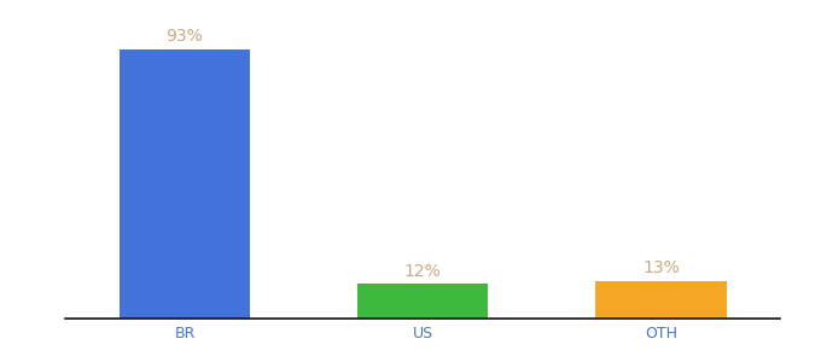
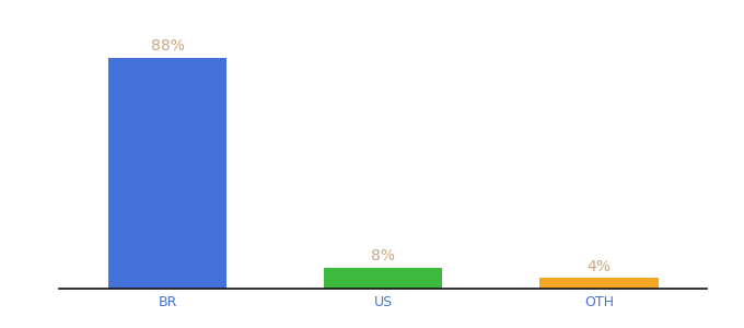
BR: 93% -> 88%
US: 12% -> 8%
OTH: 13% -> 4%
